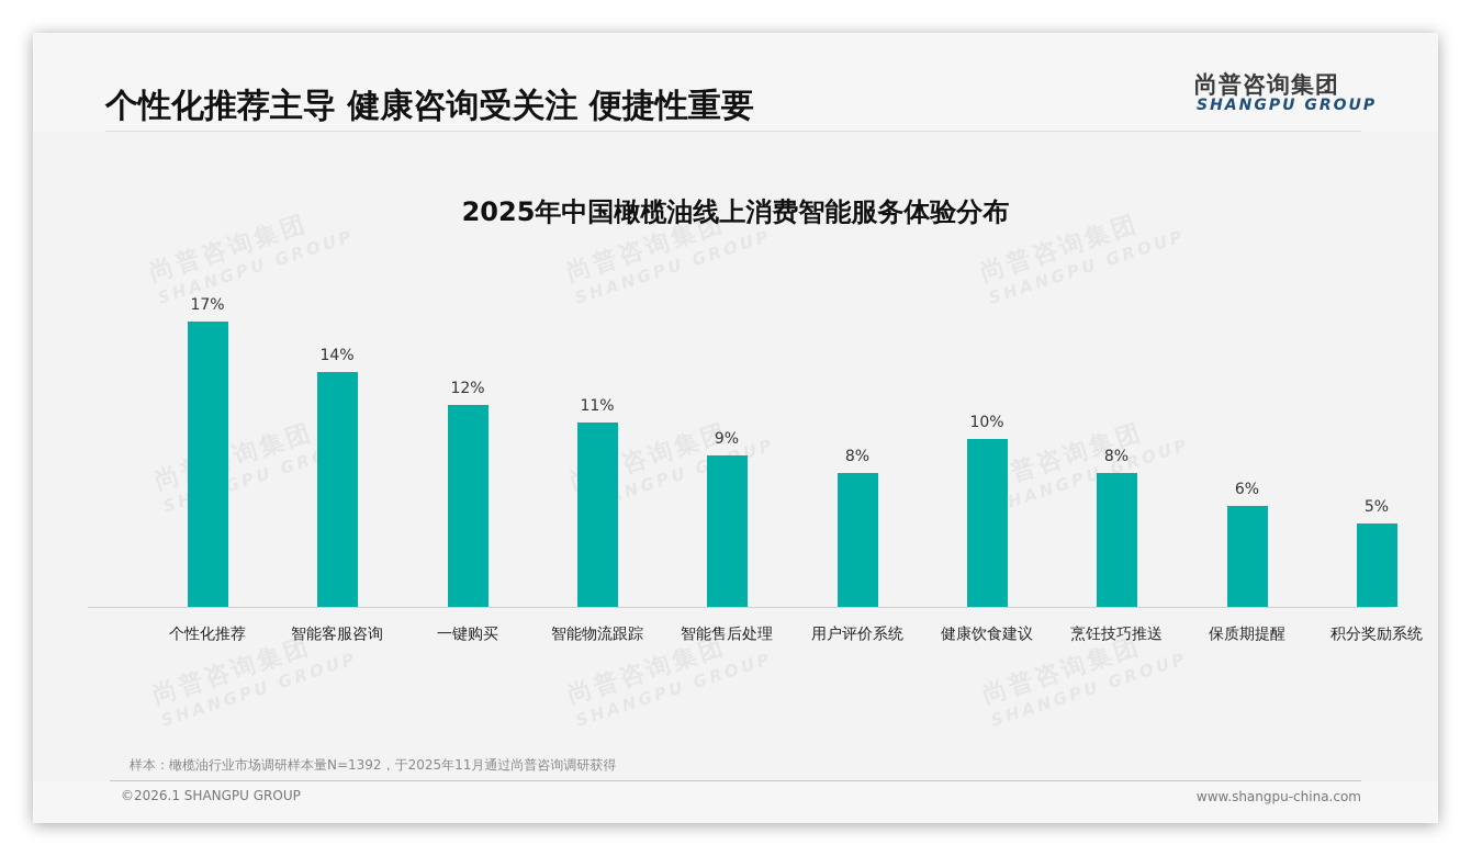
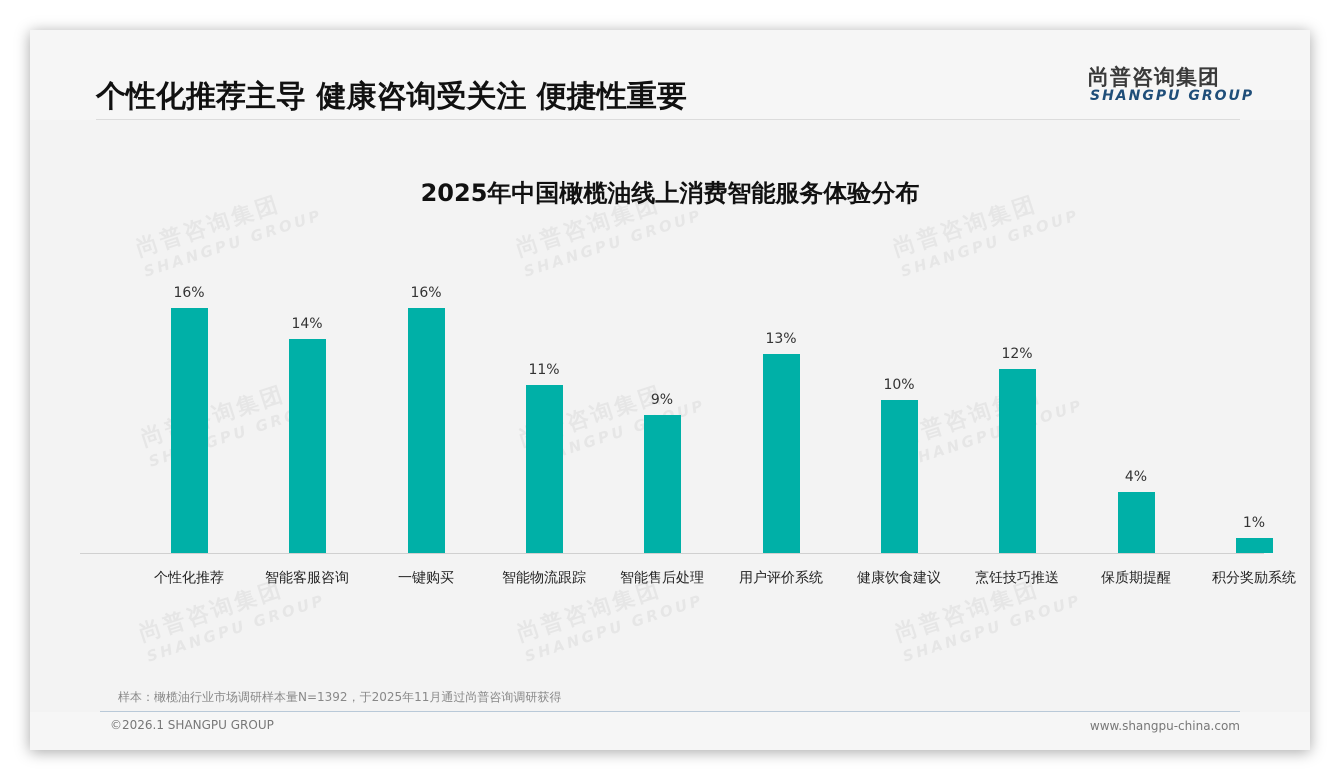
个性化推荐: 17% -> 16%
一键购买: 12% -> 16%
用户评价系统: 8% -> 13%
烹饪技巧推送: 8% -> 12%
保质期提醒: 6% -> 4%
积分奖励系统: 5% -> 1%
